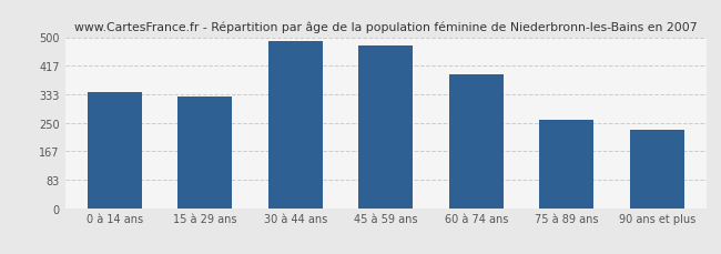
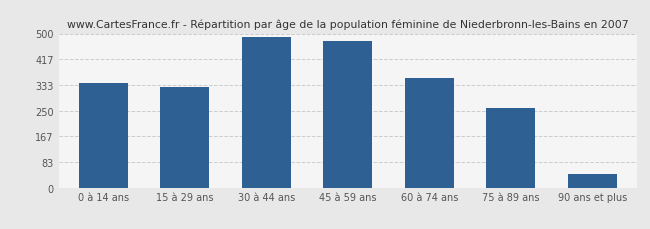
60 à 74 ans: 390 -> 355
90 ans et plus: 230 -> 45
